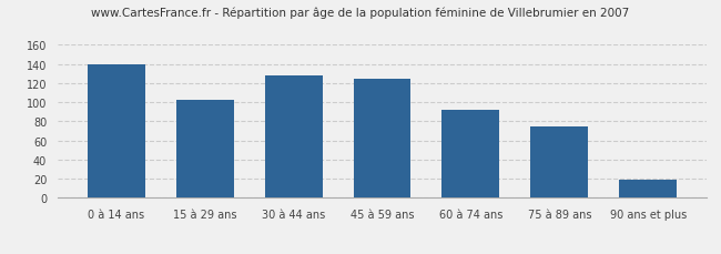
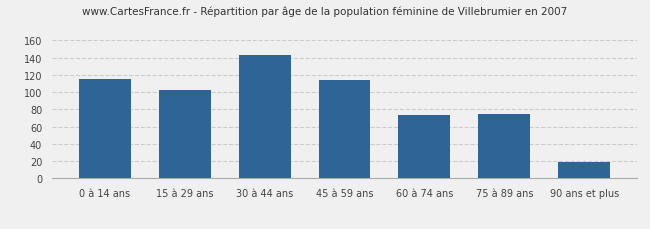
0 à 14 ans: 140 -> 115
30 à 44 ans: 128 -> 143
45 à 59 ans: 124 -> 114
60 à 74 ans: 92 -> 74
